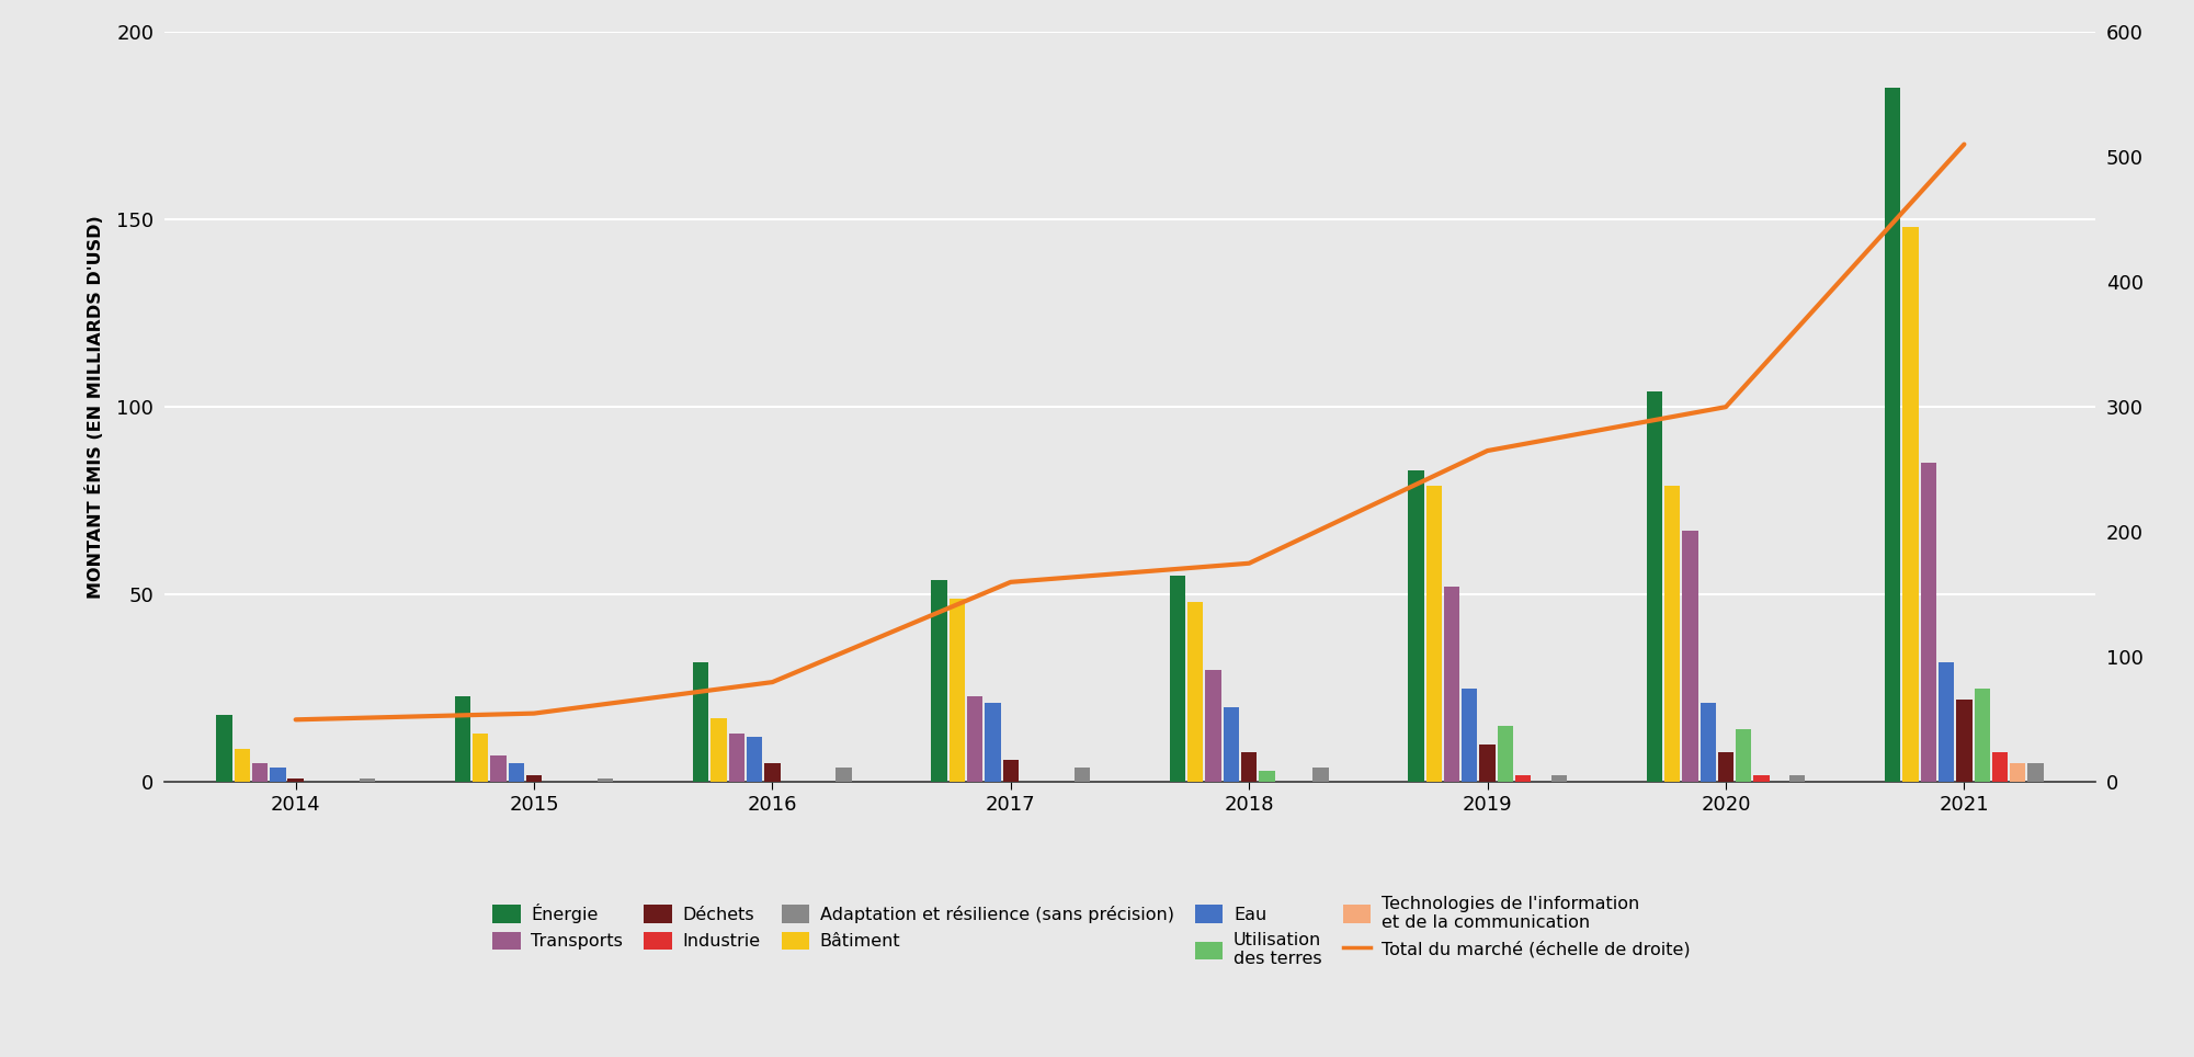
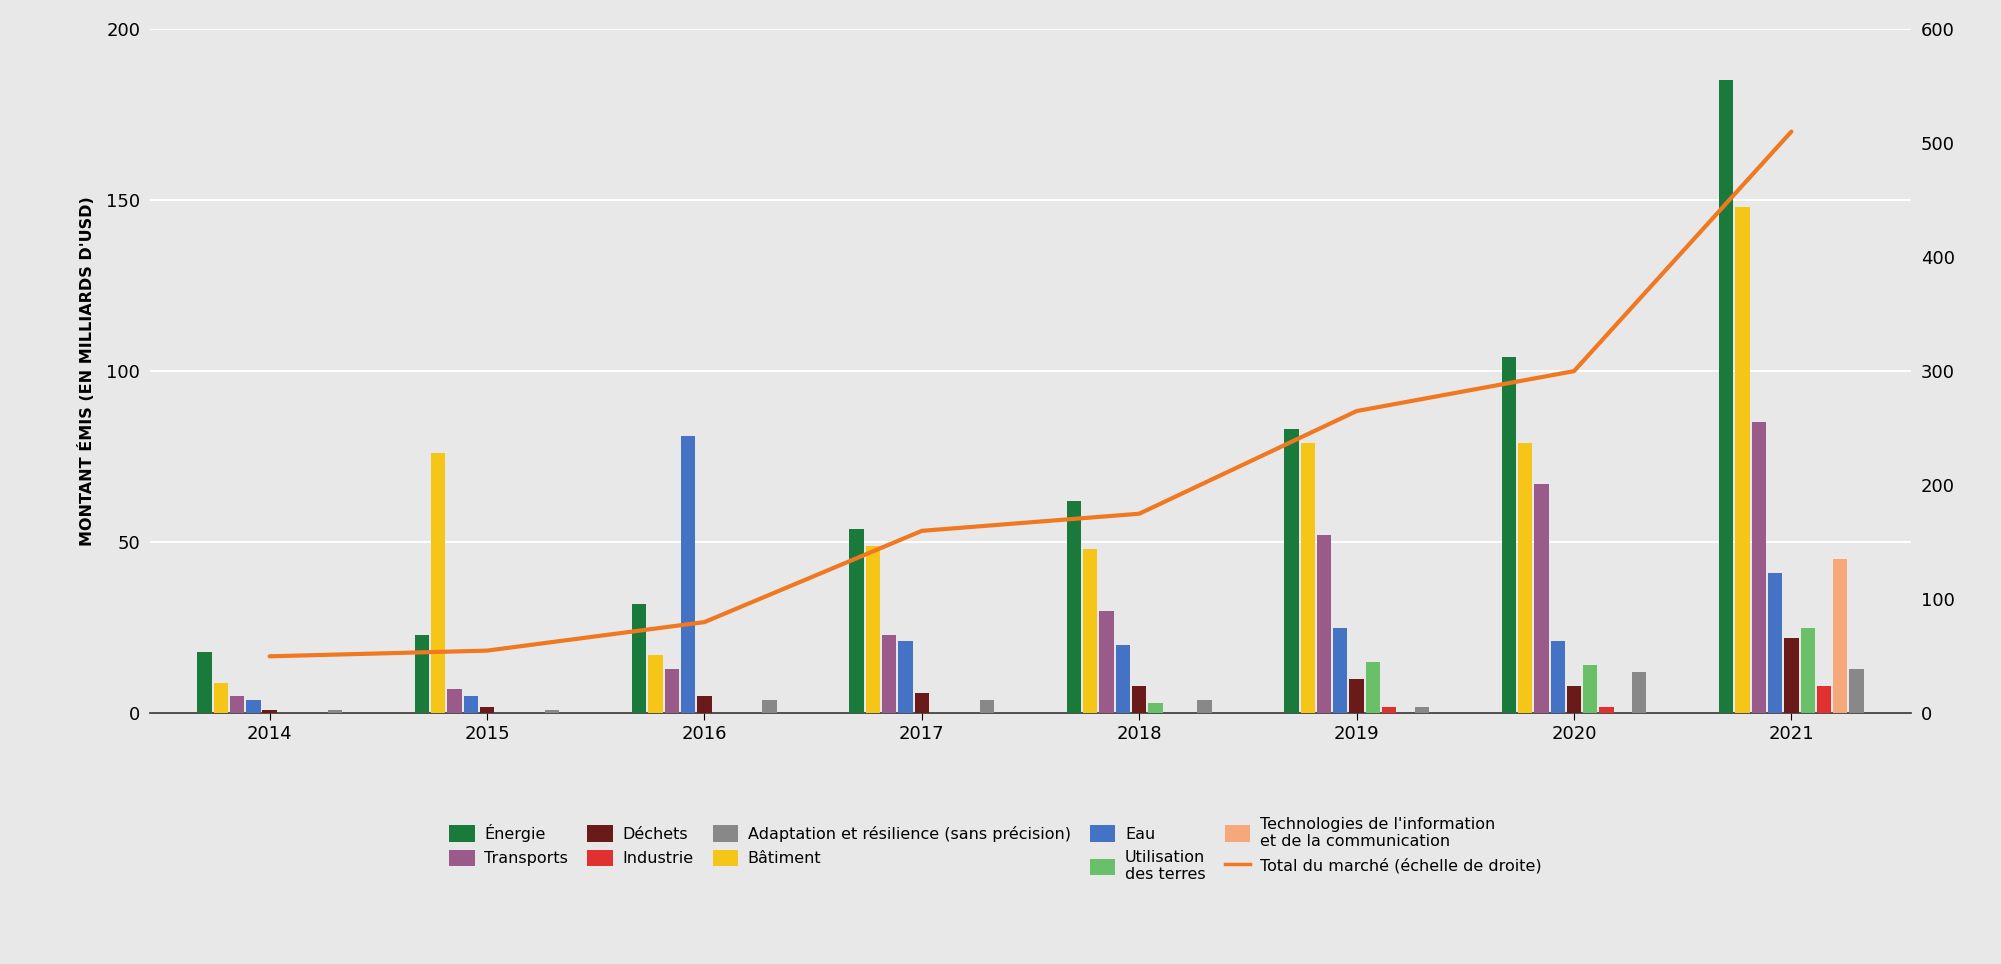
Bâtiment/2015: 13 -> 76
Eau/2016: 12 -> 81
Énergie/2018: 55 -> 62
Adaptation et résilience (sans précision)/2020: 2 -> 12
Eau/2021: 32 -> 41
Technologies de l'information et de la communication/2021: 5 -> 45
Adaptation et résilience (sans précision)/2021: 5 -> 13
